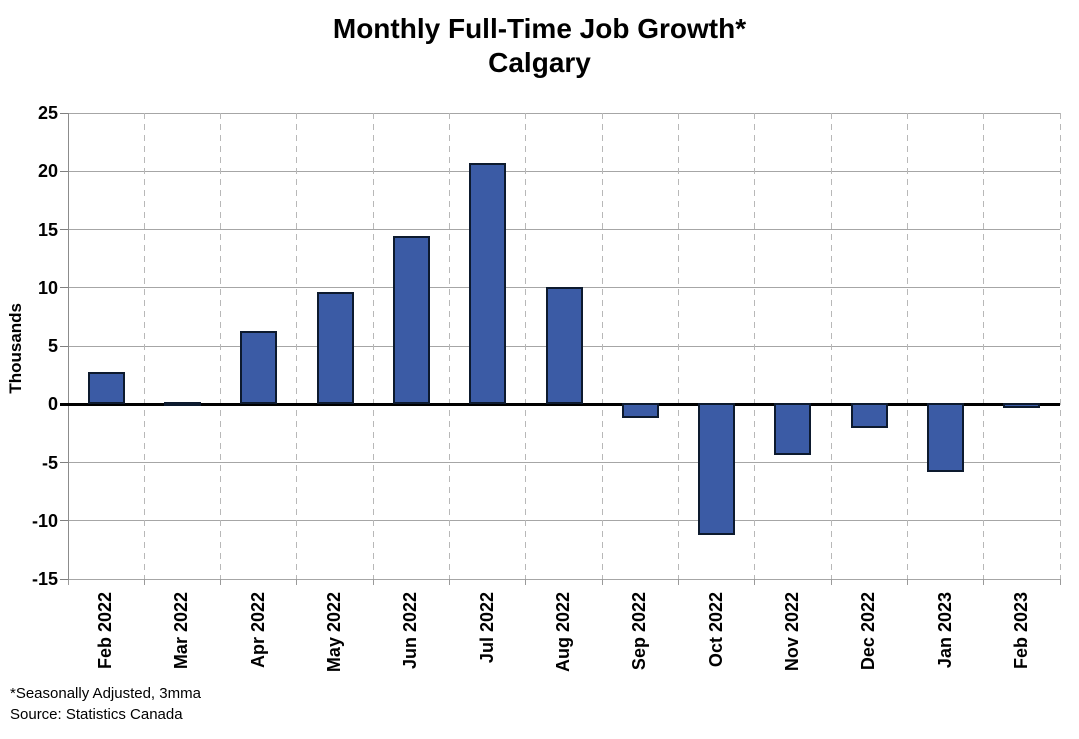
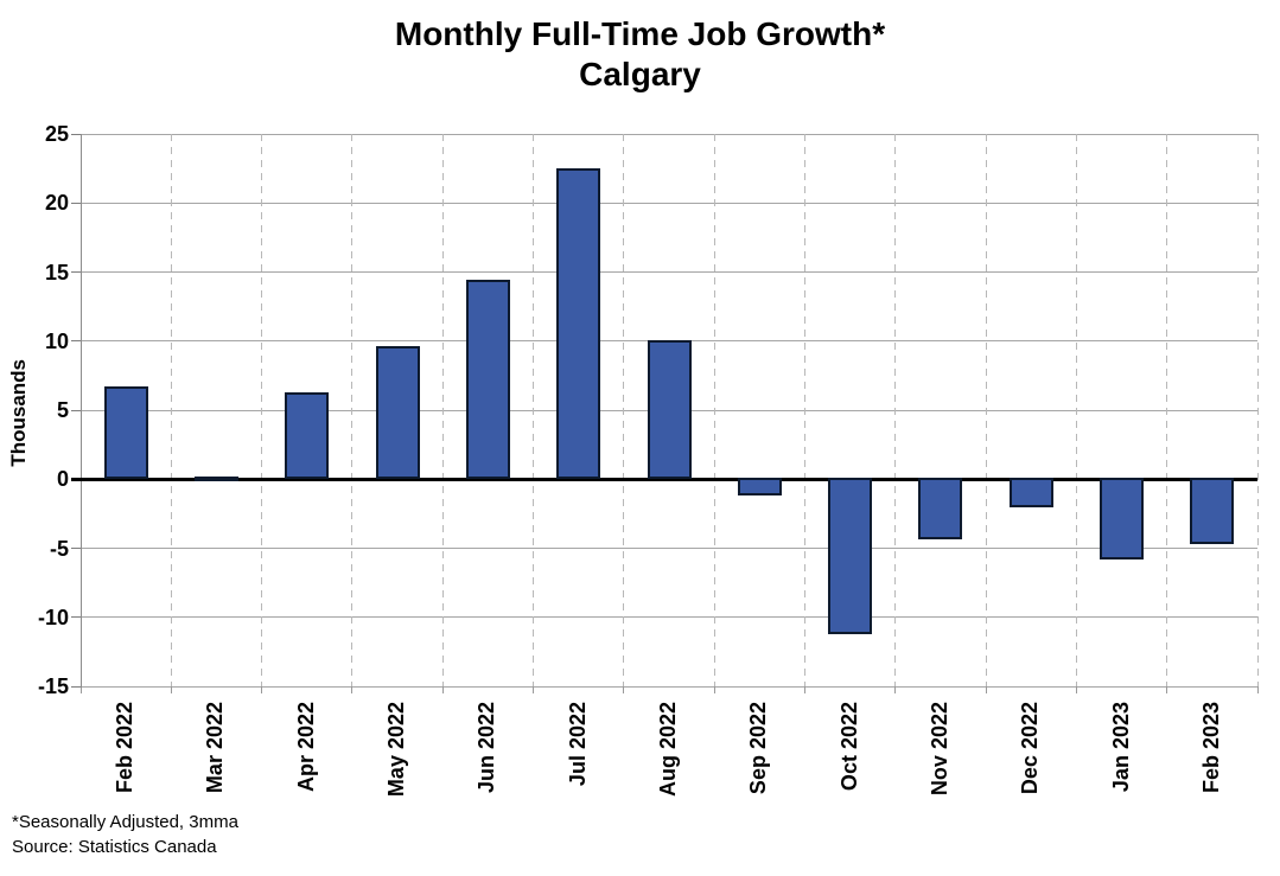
Feb 2022: 2.8 -> 6.7
Jul 2022: 20.7 -> 22.5
Feb 2023: -0.4 -> -4.8
